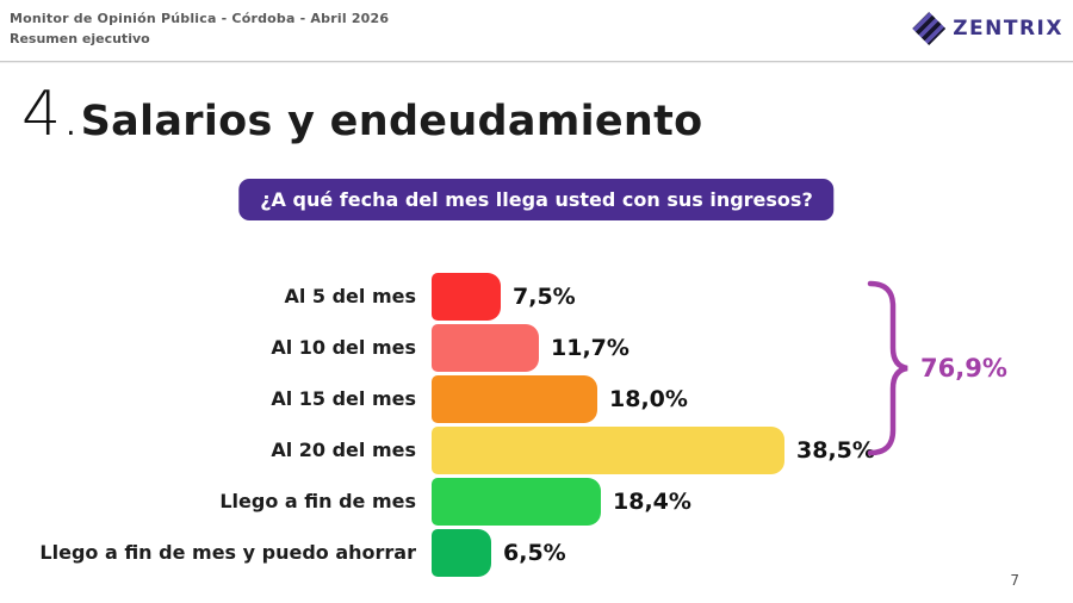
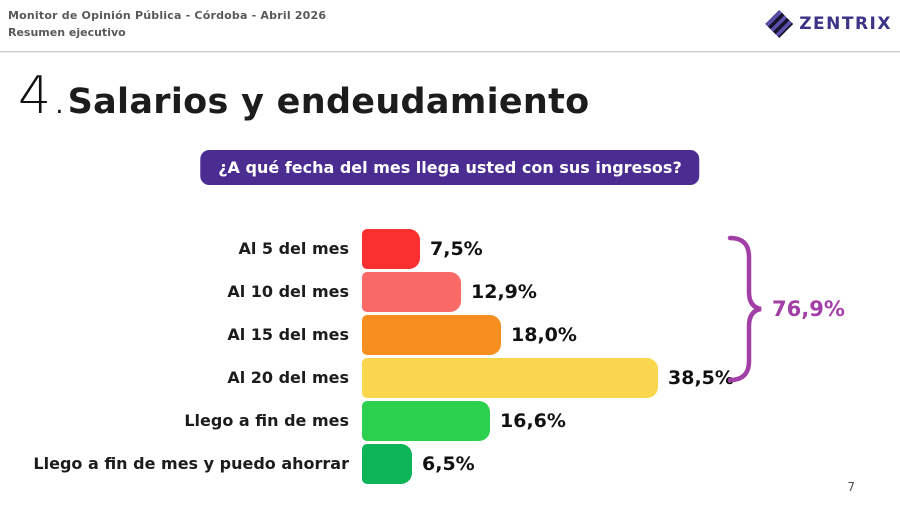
Al 10 del mes: 11,7% -> 12,9%
Llego a fin de mes: 18,4% -> 16,6%
